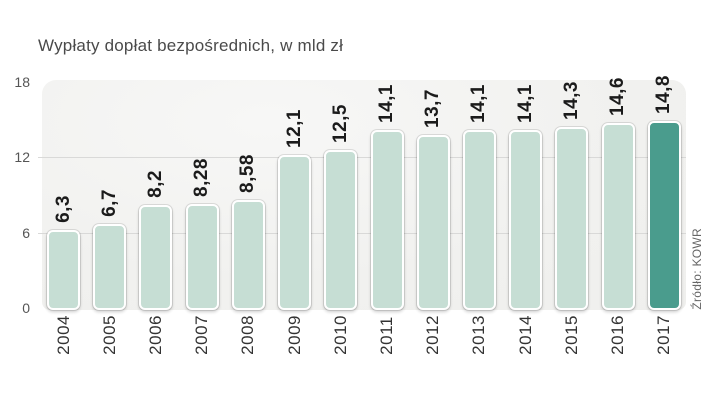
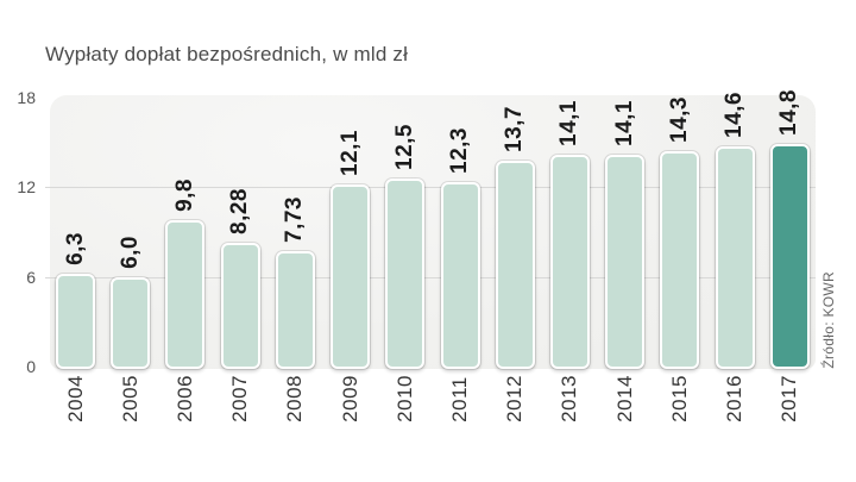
2005: 6,7 -> 6,0
2006: 8,2 -> 9,8
2008: 8,58 -> 7,73
2011: 14,1 -> 12,3
